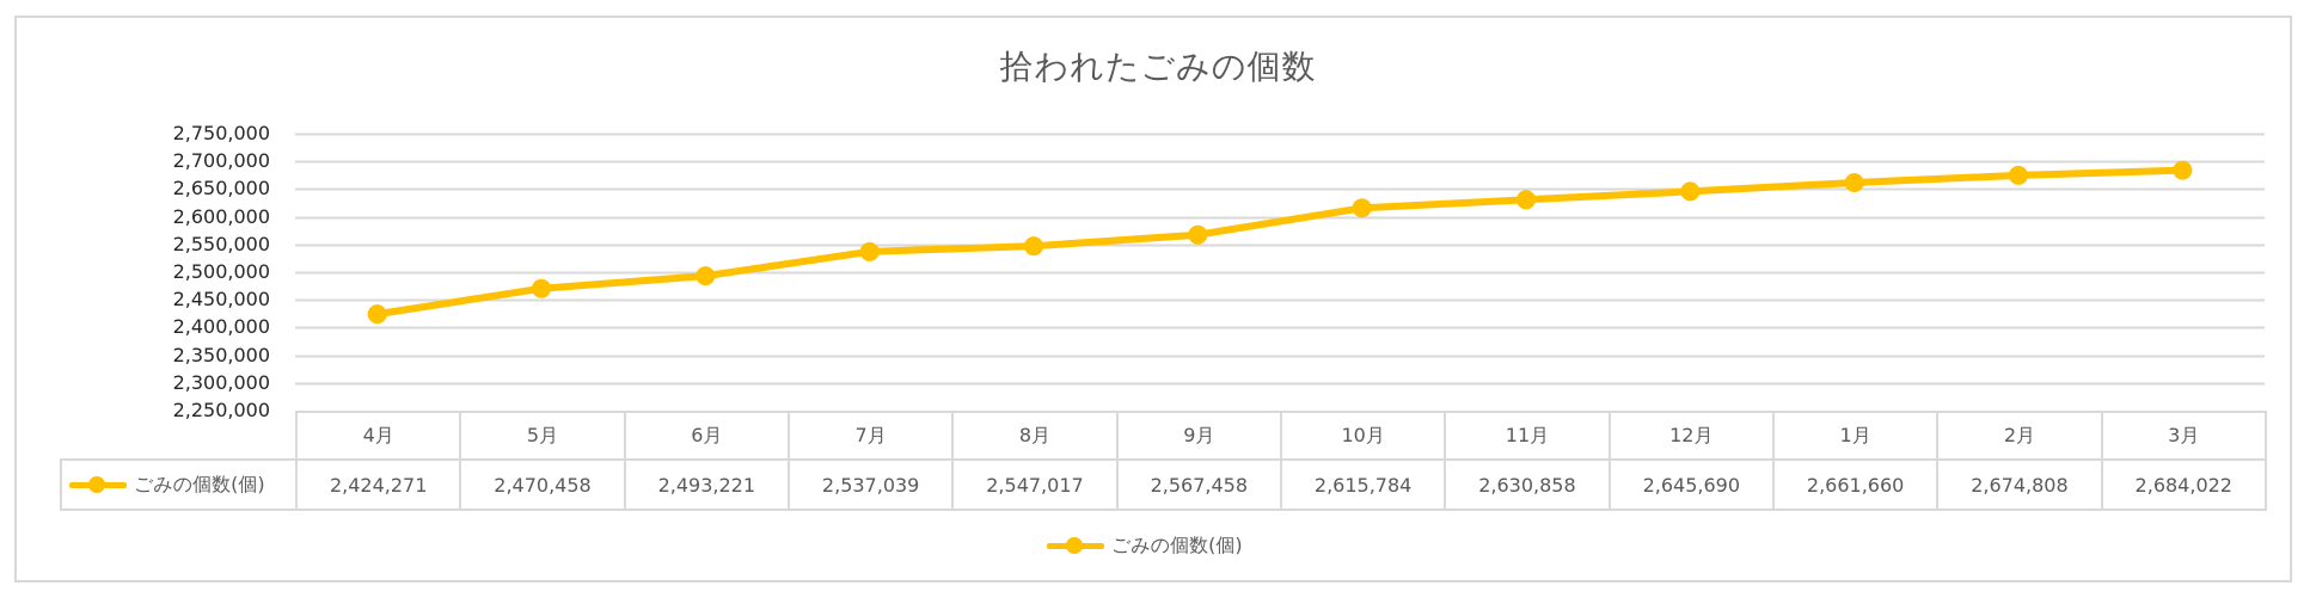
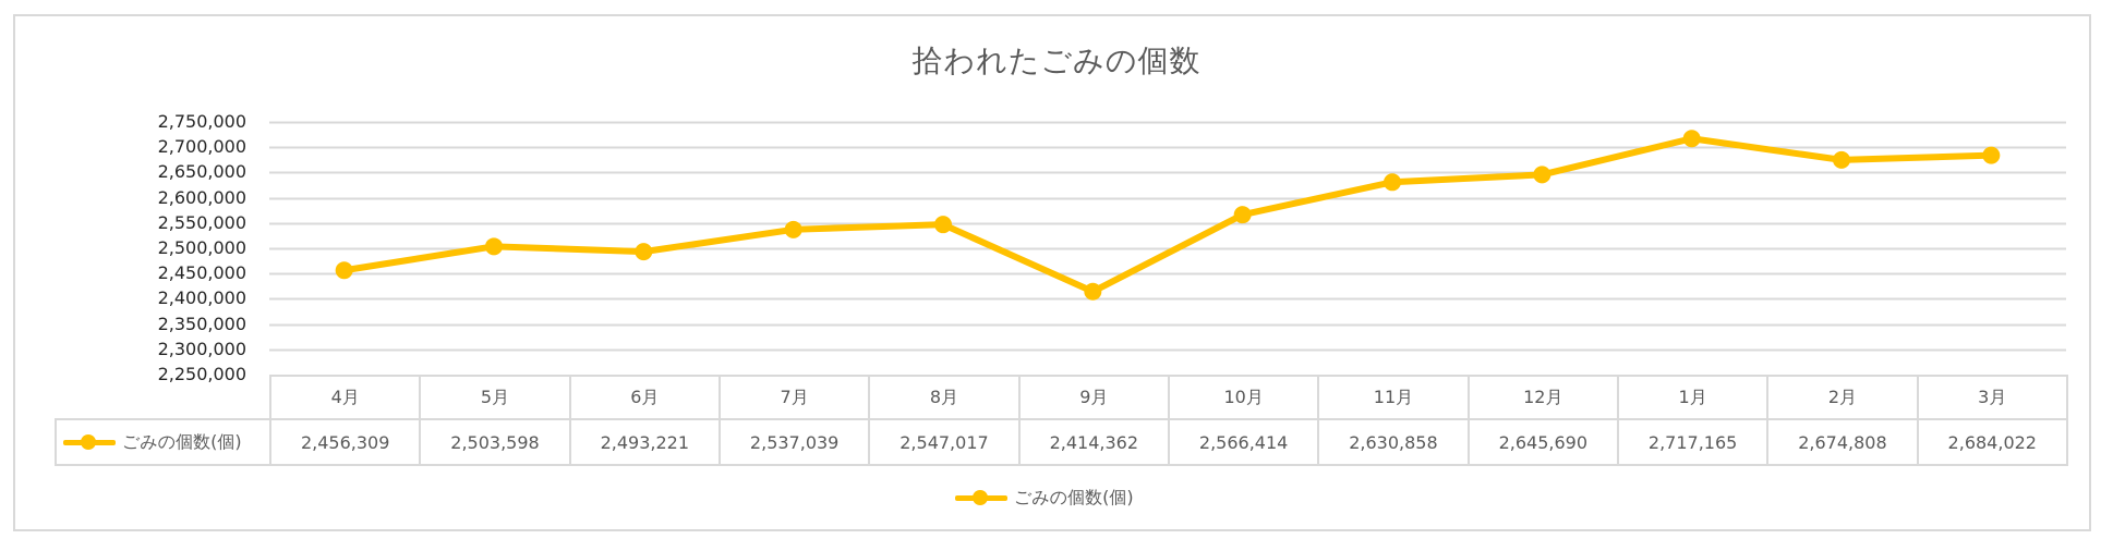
4月: 2,424,271 -> 2,456,309
5月: 2,470,458 -> 2,503,598
9月: 2,567,458 -> 2,414,362
10月: 2,615,784 -> 2,566,414
1月: 2,661,660 -> 2,717,165
